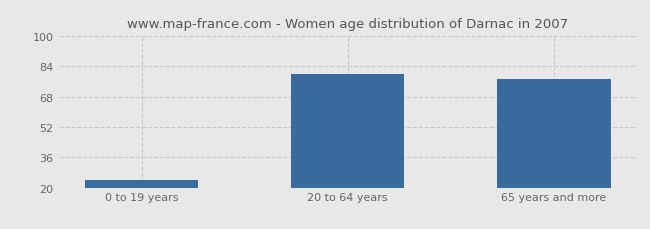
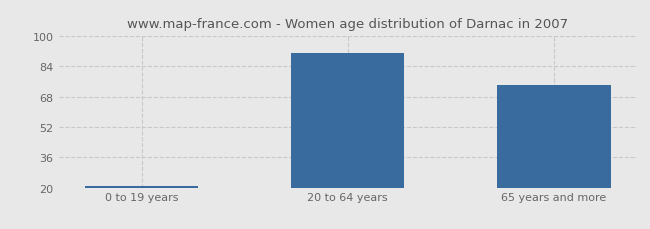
0 to 19 years: 24 -> 21
20 to 64 years: 80 -> 91
65 years and more: 77 -> 74
